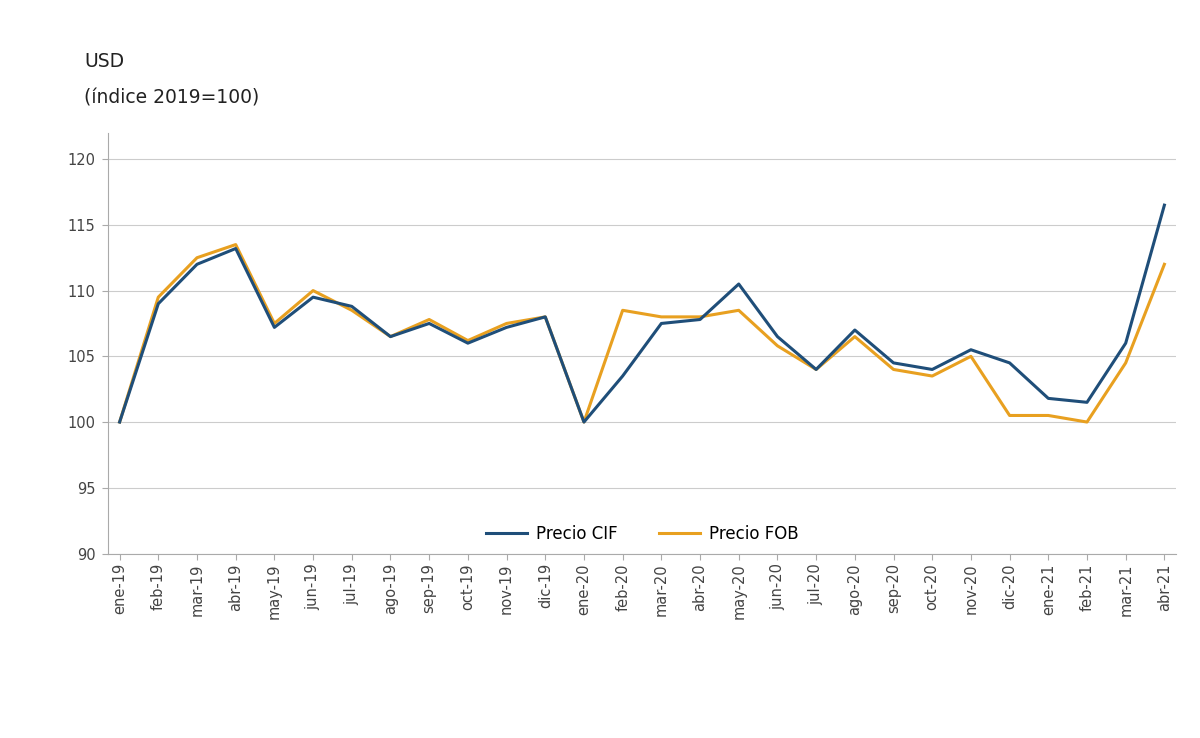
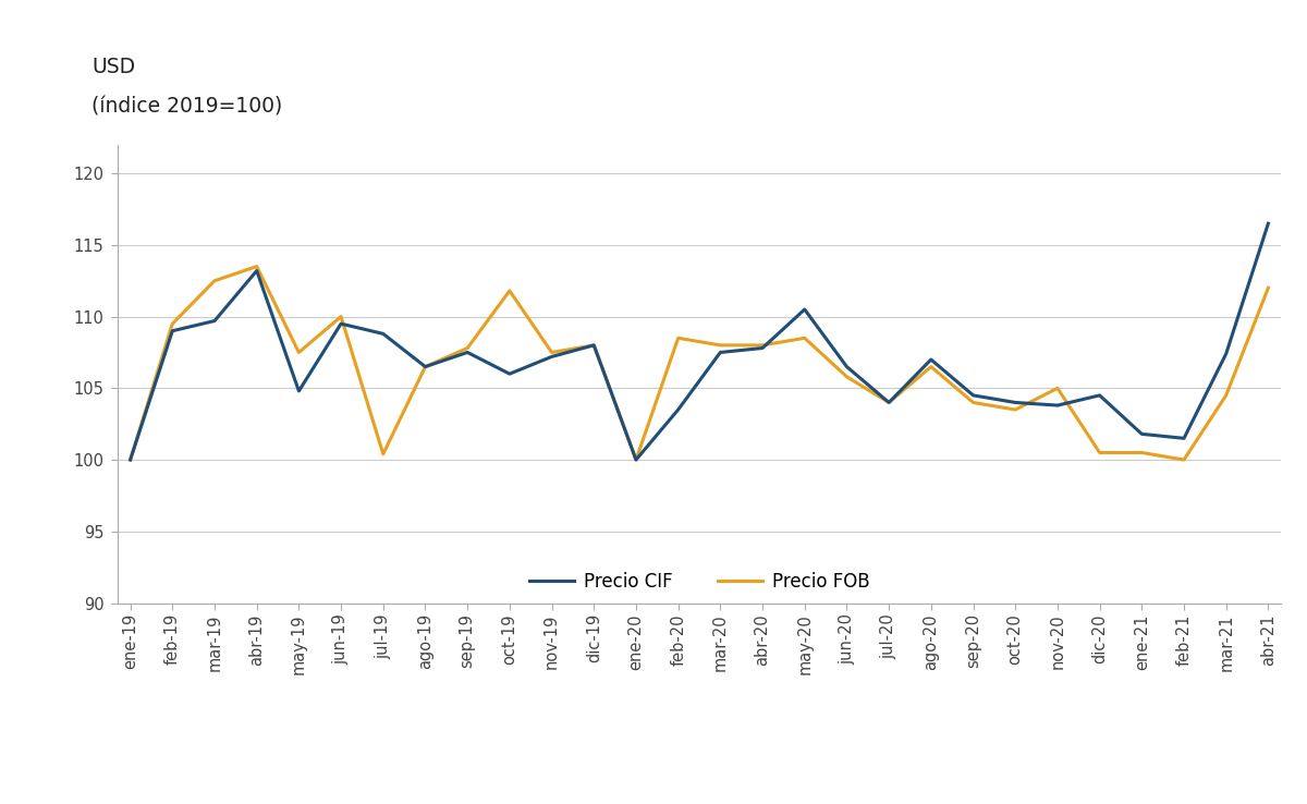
Precio CIF/mar-19: 112.0 -> 109.7
Precio CIF/may-19: 107.2 -> 104.8
Precio FOB/jul-19: 108.5 -> 100.4
Precio FOB/oct-19: 106.2 -> 111.8
Precio CIF/nov-20: 105.5 -> 103.8
Precio CIF/mar-21: 106.0 -> 107.4
